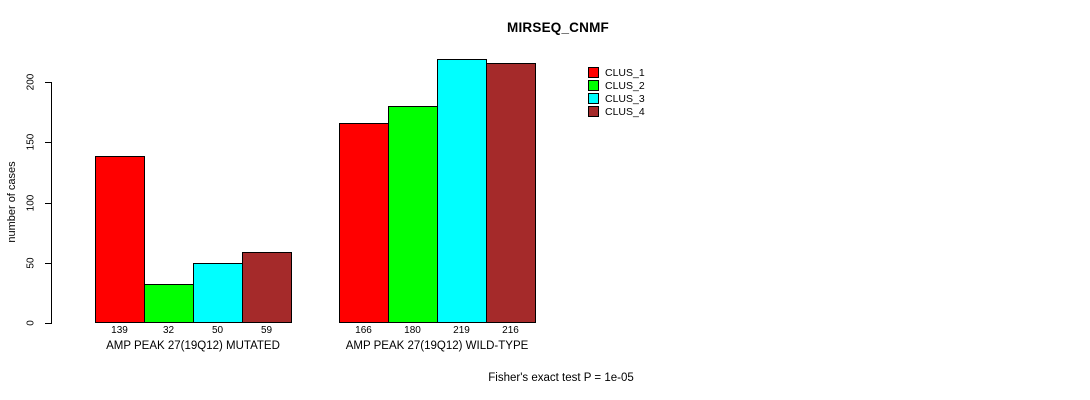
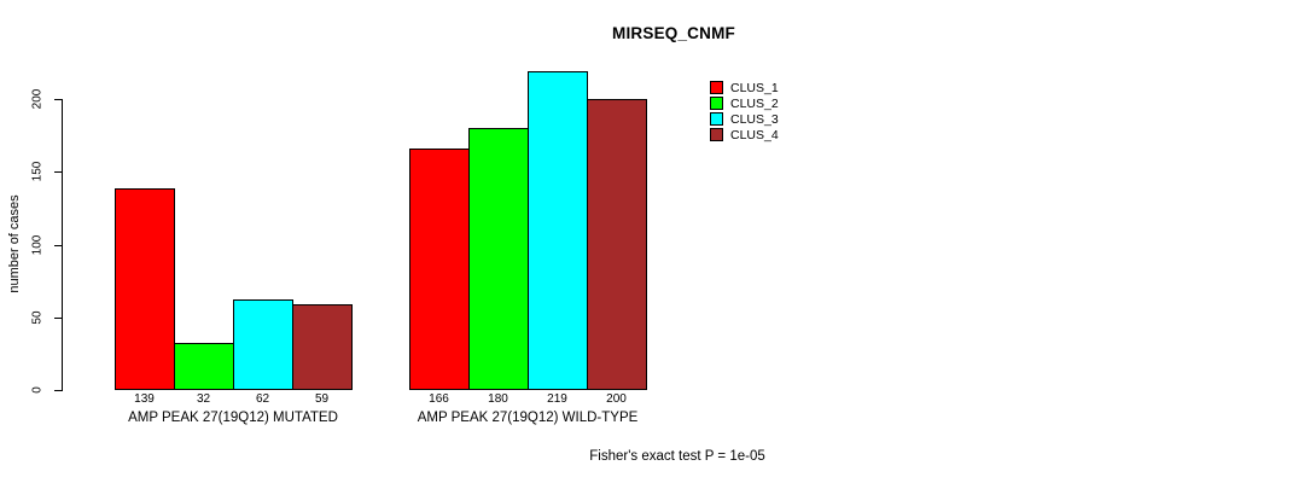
CLUS_3/AMP PEAK 27(19Q12) MUTATED: 50 -> 62
CLUS_4/AMP PEAK 27(19Q12) WILD-TYPE: 216 -> 200
